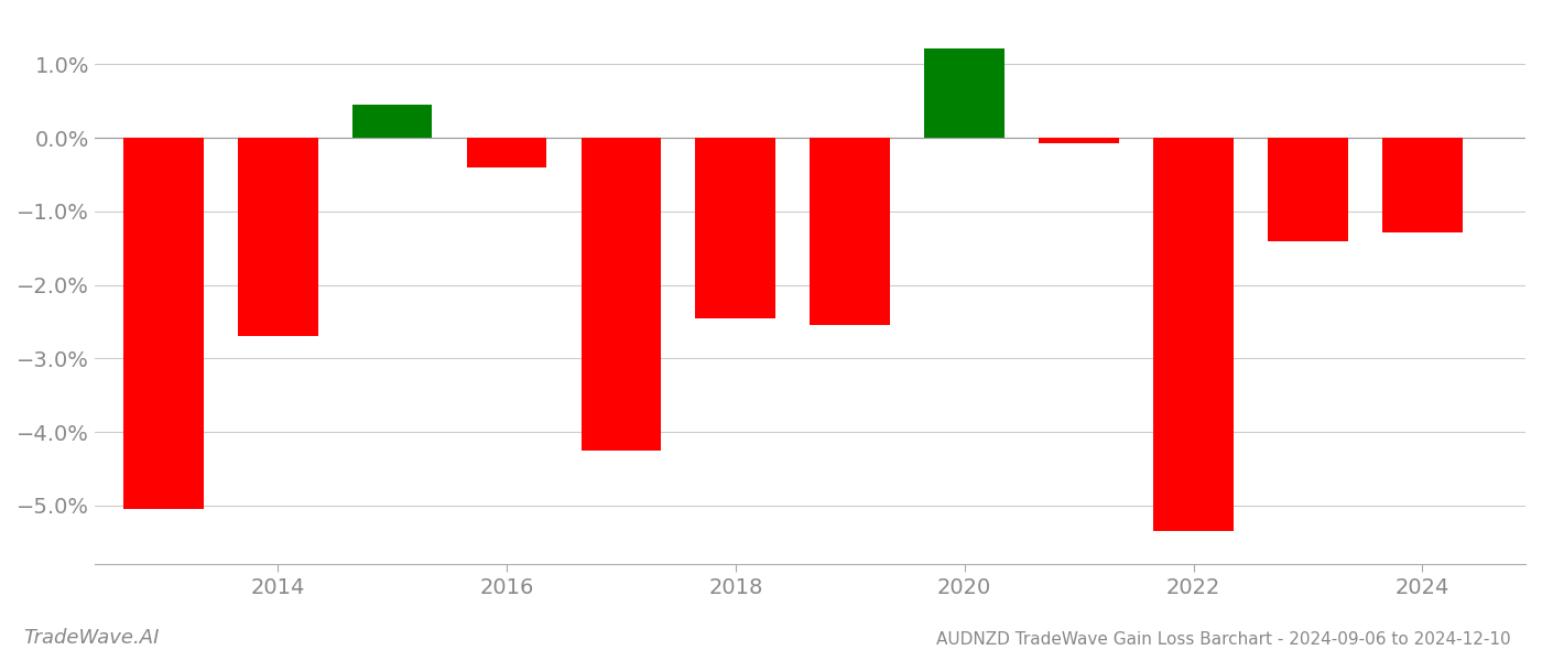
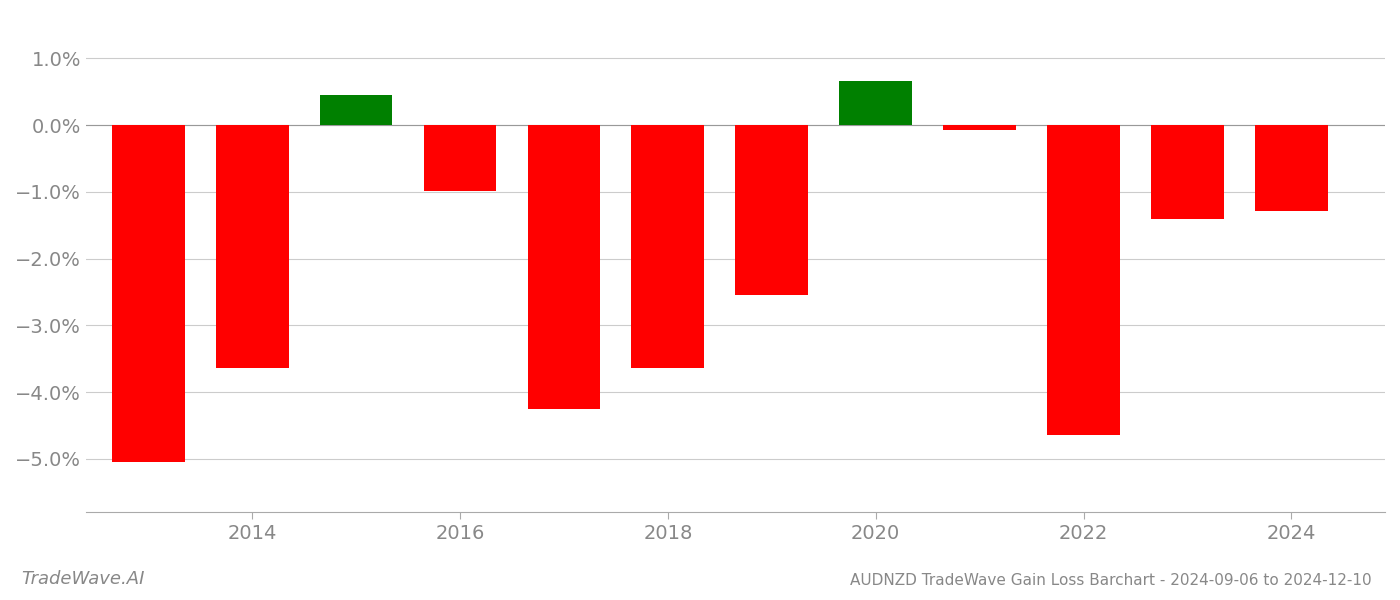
2014: -2.70% -> -3.64%
2016: -0.40% -> -0.98%
2018: -2.45% -> -3.64%
2020: 1.22% -> 0.66%
2022: -5.35% -> -4.64%
